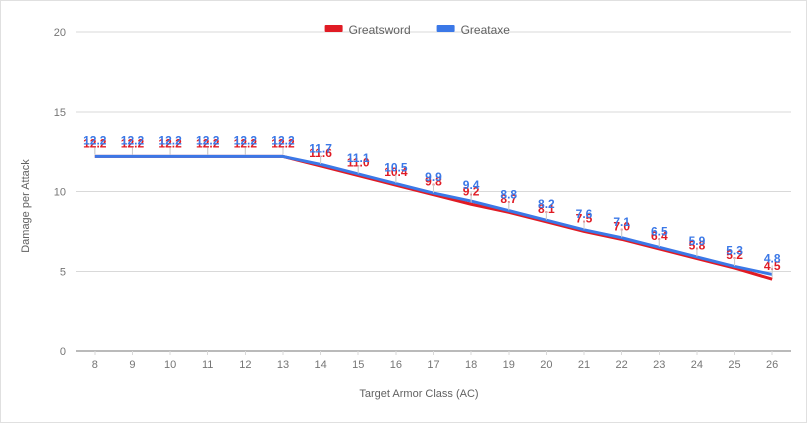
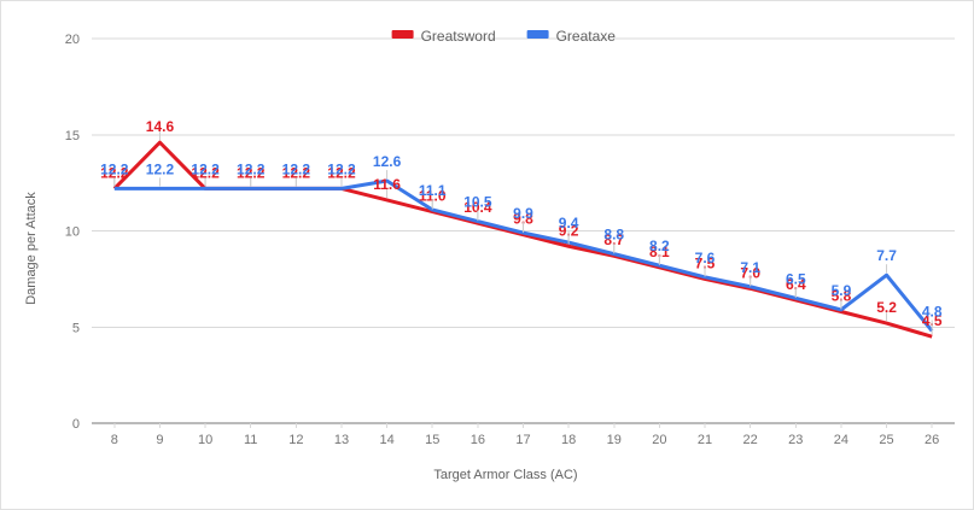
Greatsword/9: 12.2 -> 14.6
Greataxe/14: 11.7 -> 12.6
Greataxe/25: 5.3 -> 7.7
